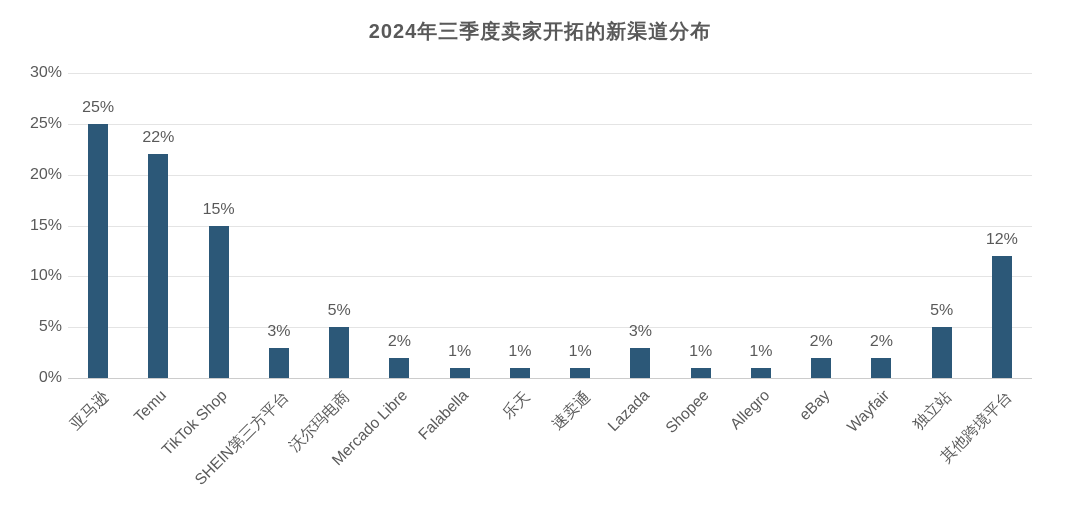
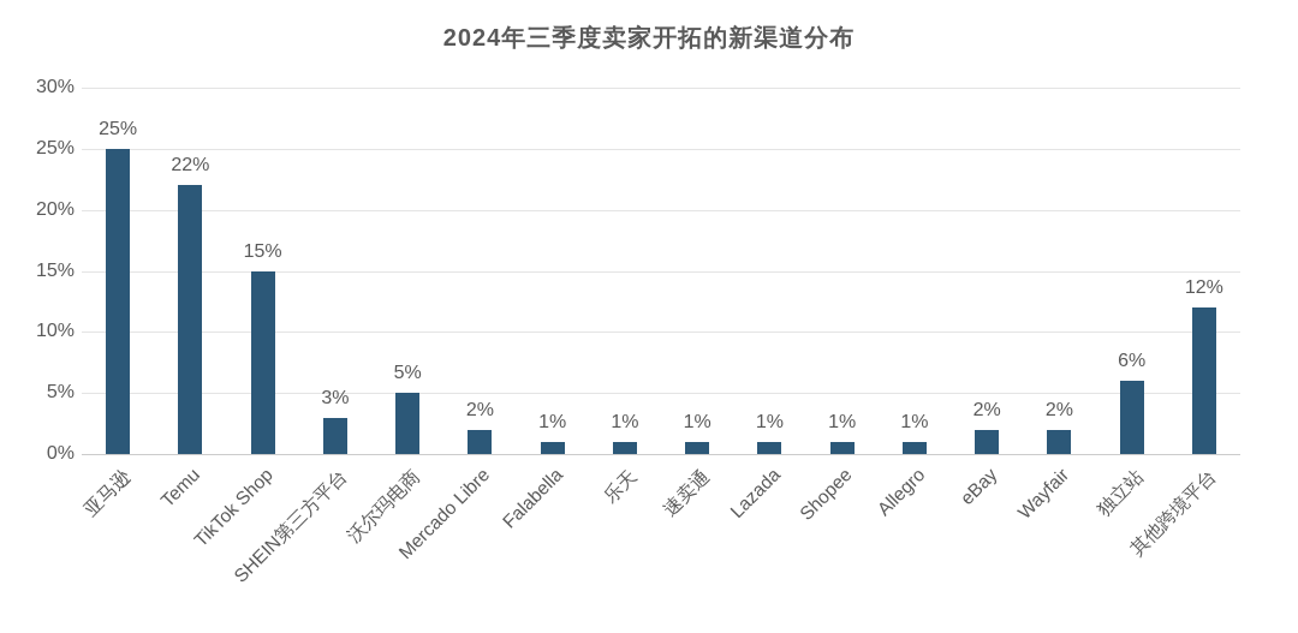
Lazada: 3% -> 1%
独立站: 5% -> 6%
